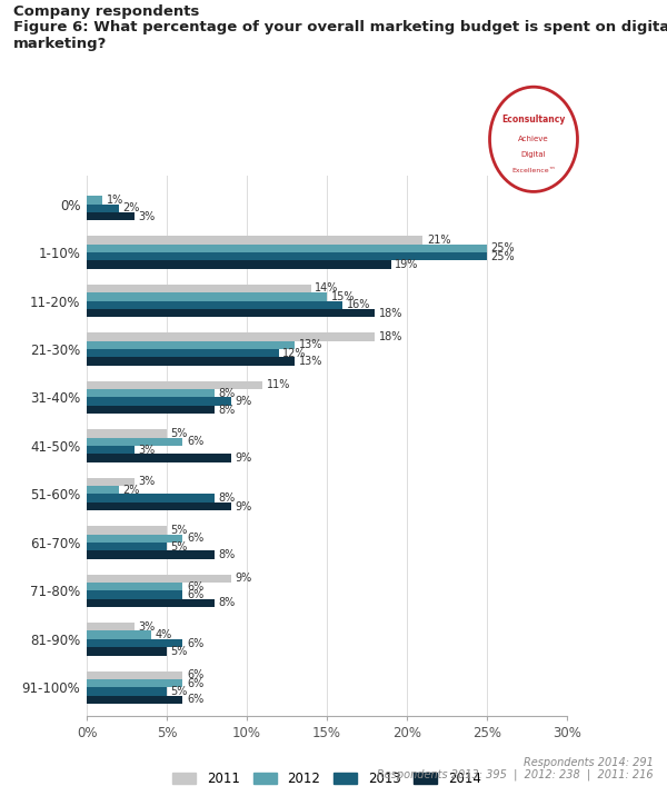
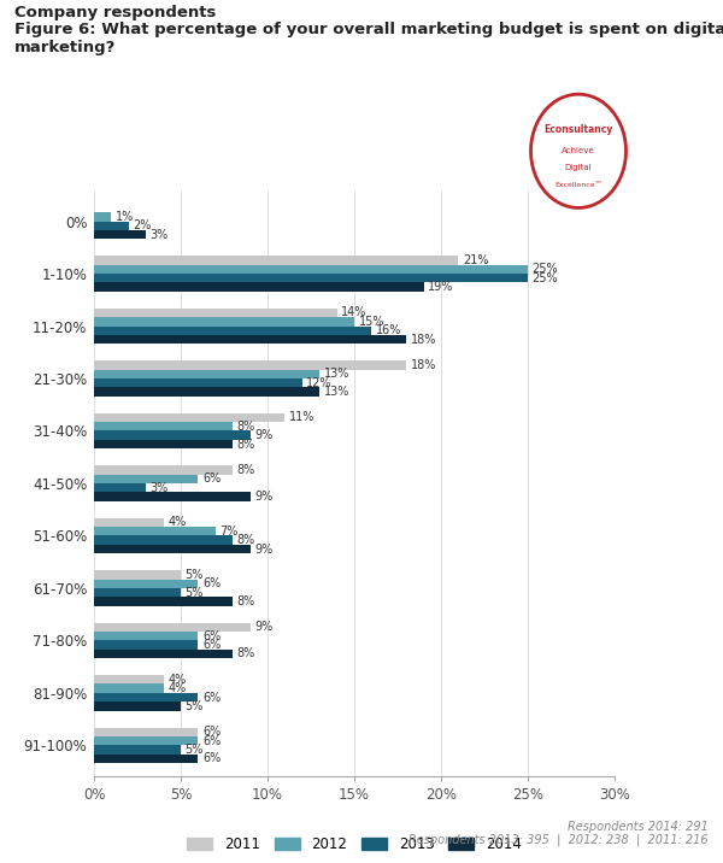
2011/41-50%: 5% -> 8%
2011/51-60%: 3% -> 4%
2012/51-60%: 2% -> 7%
2011/81-90%: 3% -> 4%
